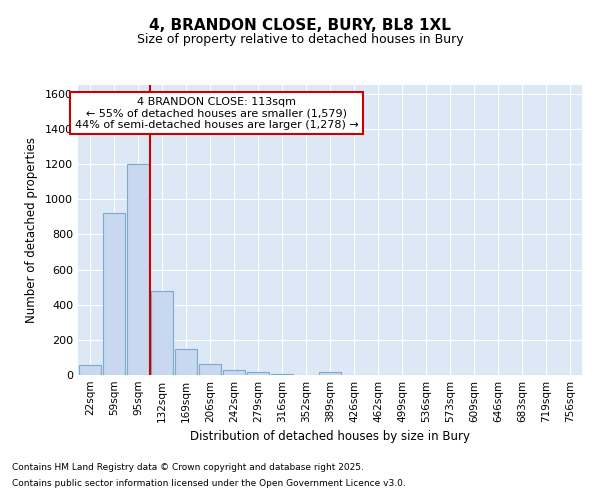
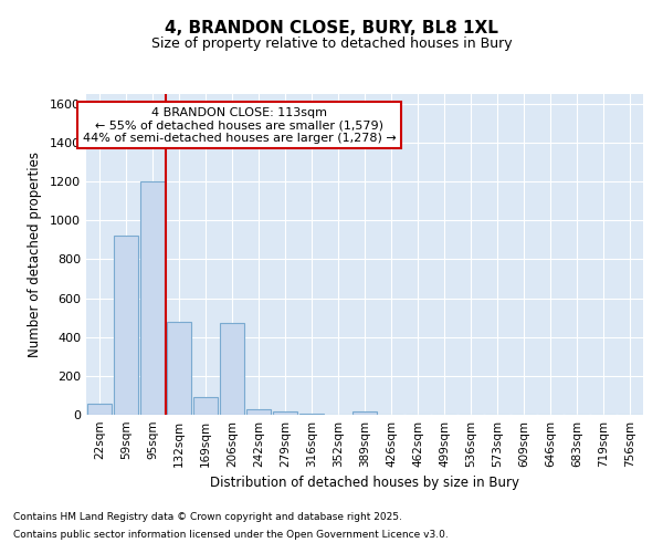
169sqm: 150 -> 90
206sqm: 60 -> 470
